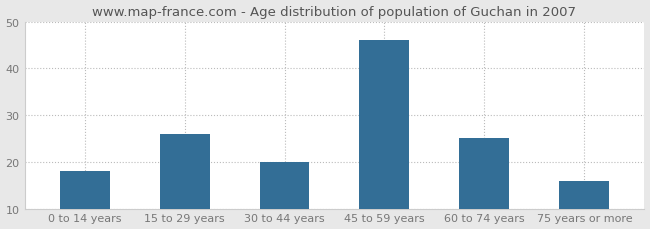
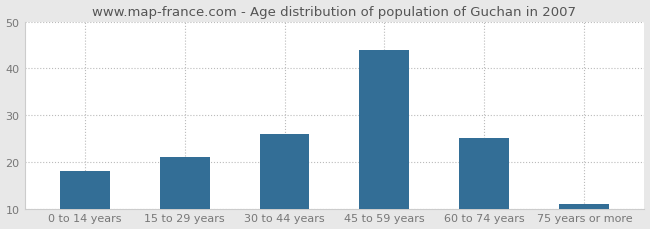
15 to 29 years: 26 -> 21
30 to 44 years: 20 -> 26
45 to 59 years: 46 -> 44
75 years or more: 16 -> 11
